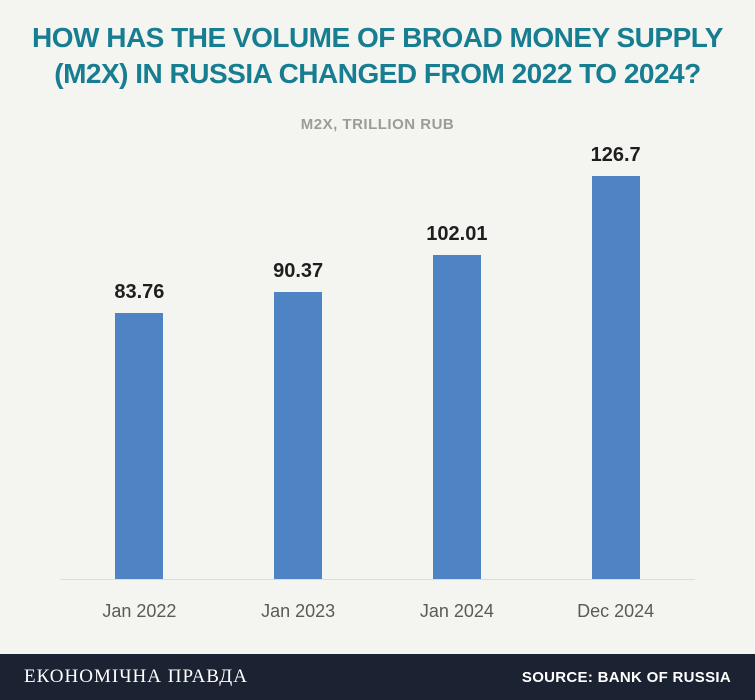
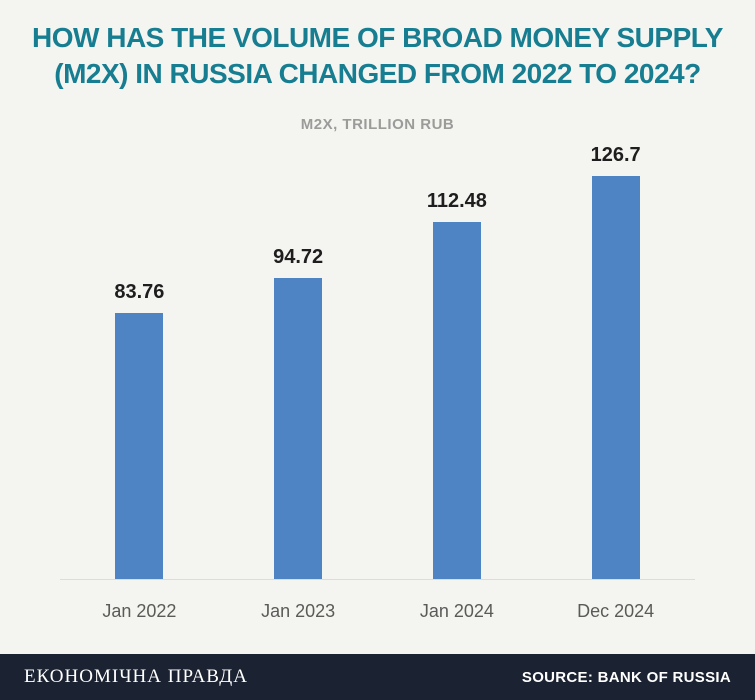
Jan 2023: 90.37 -> 94.72
Jan 2024: 102.01 -> 112.48
